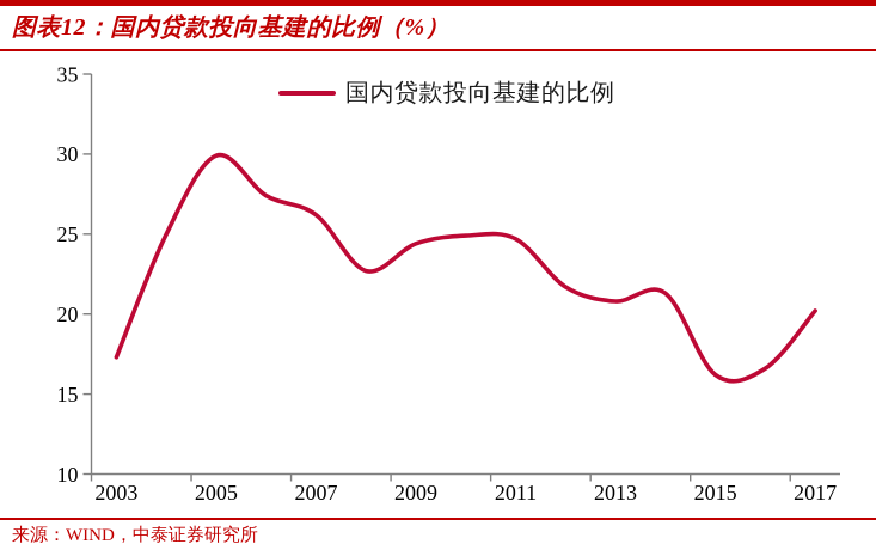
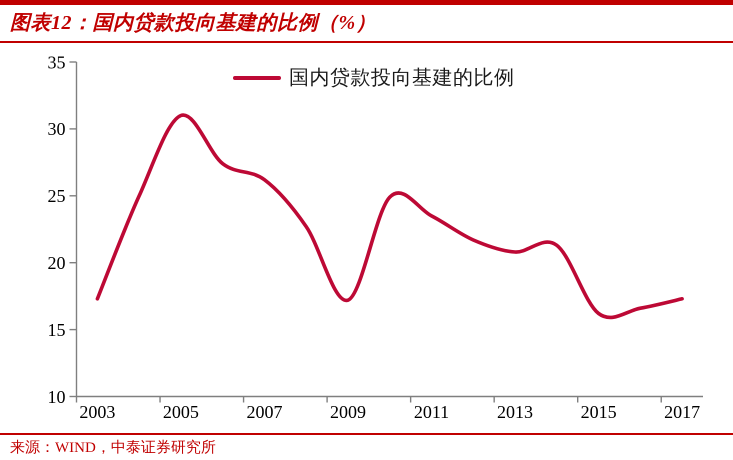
2005: 29.9 -> 31.0
2009: 24.4 -> 17.2
2011: 24.7 -> 23.5
2017: 20.2 -> 17.3
